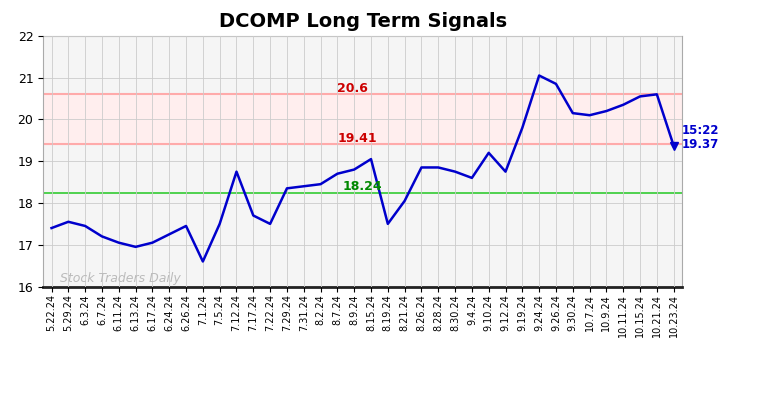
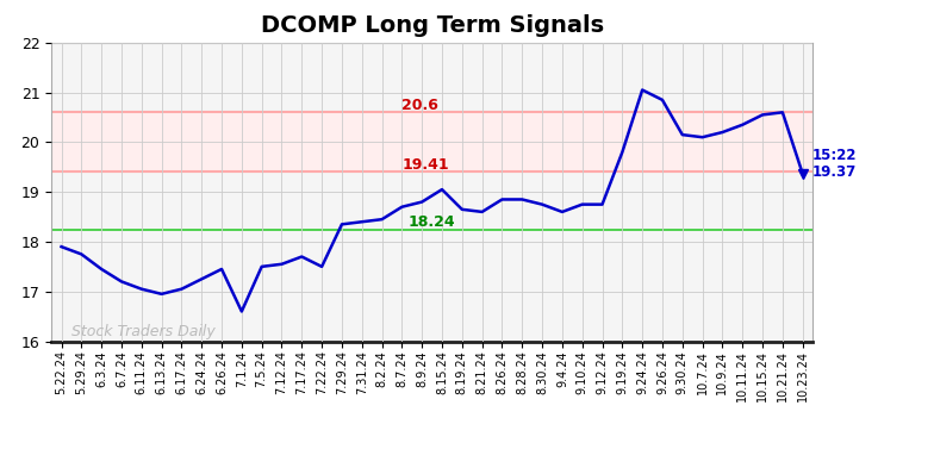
5.22.24: 17.40 -> 17.90
5.29.24: 17.55 -> 17.75
7.12.24: 18.75 -> 17.55
8.19.24: 17.50 -> 18.65
8.21.24: 18.05 -> 18.60
9.10.24: 19.20 -> 18.75
